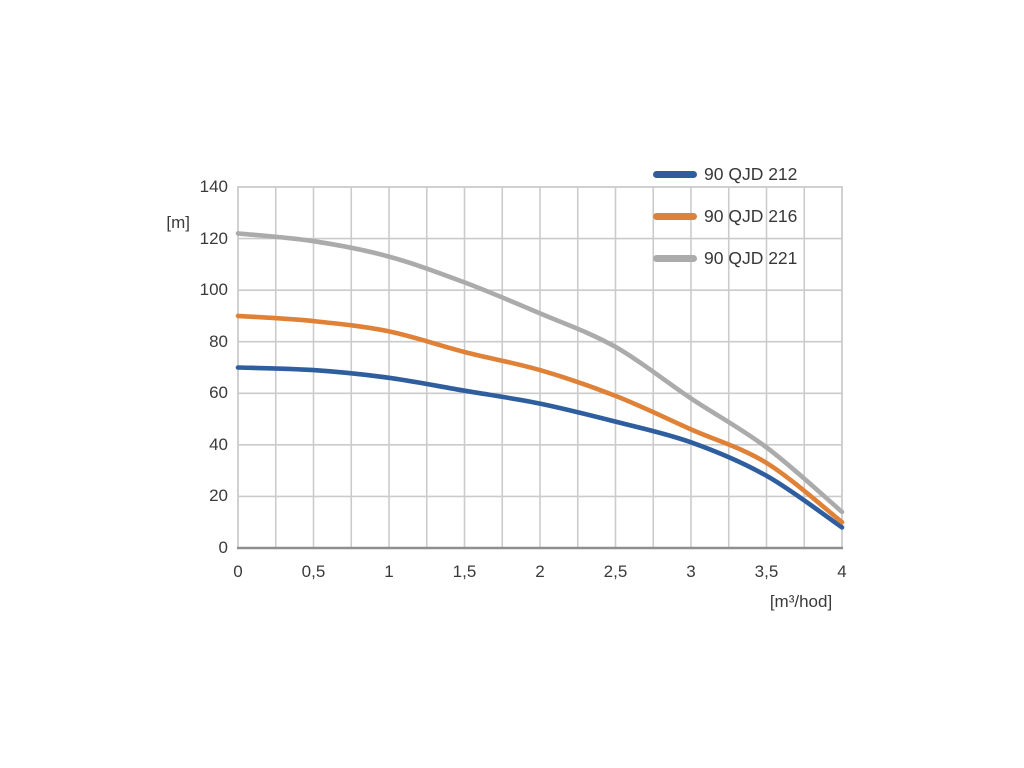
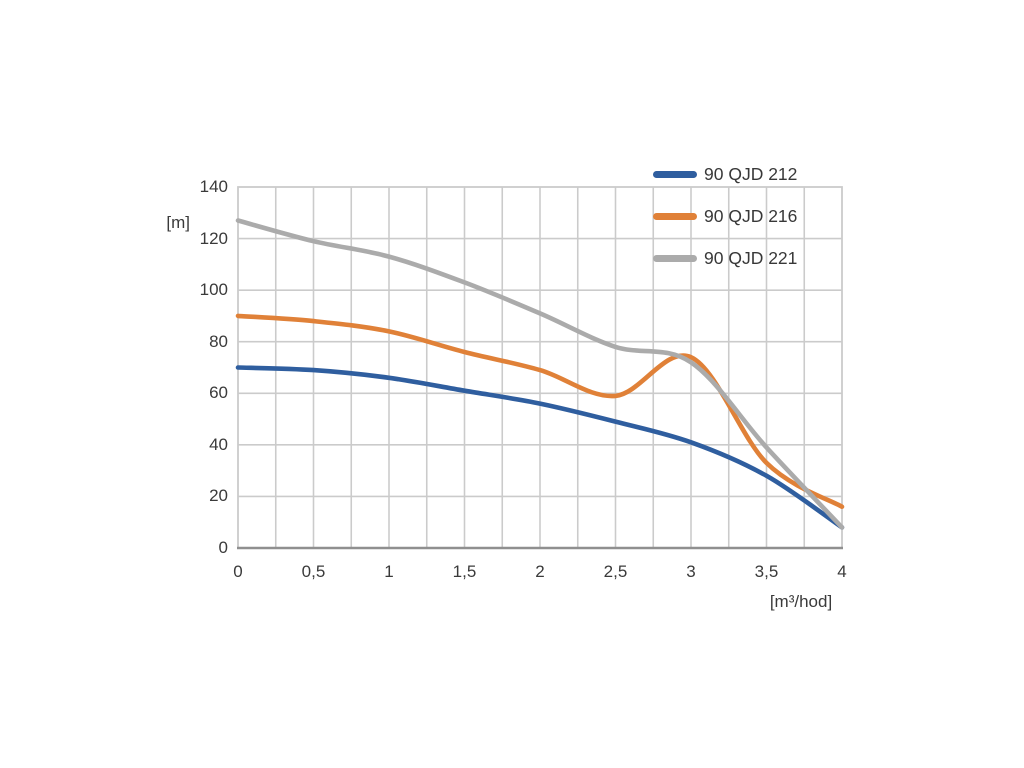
90 QJD 221/0: 122 -> 127
90 QJD 216/3: 46 -> 74
90 QJD 221/3: 58 -> 72
90 QJD 216/4: 10 -> 16
90 QJD 221/4: 14 -> 8
